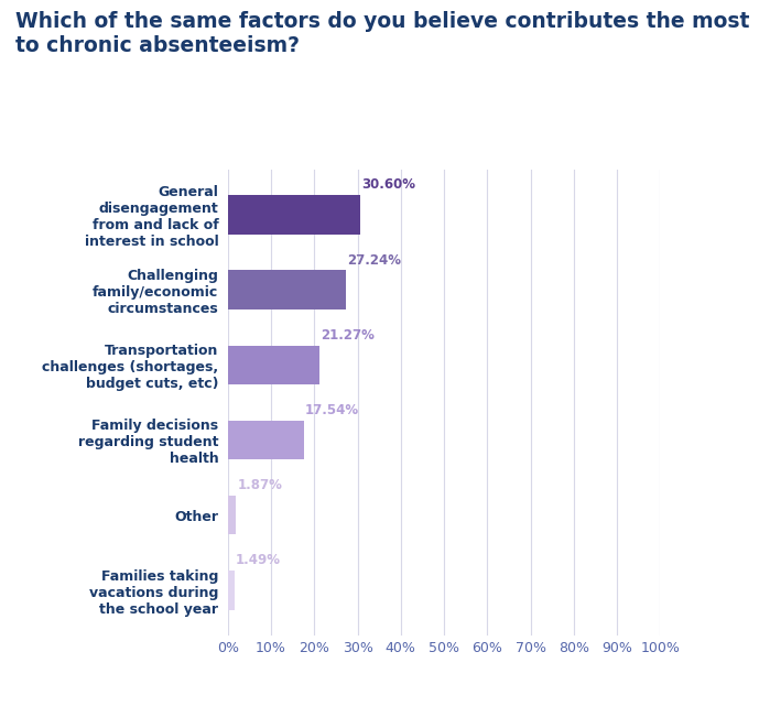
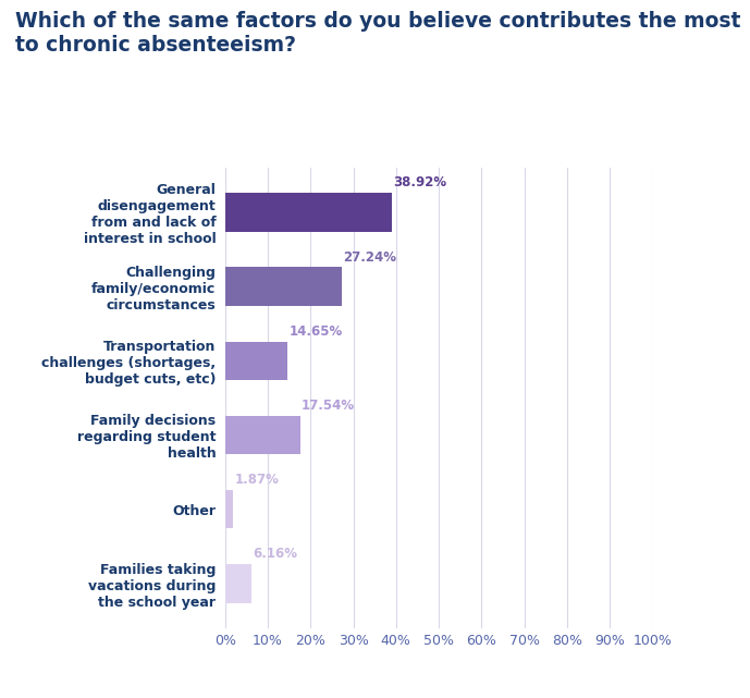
General disengagement from and lack of interest in school: 30.60% -> 38.92%
Transportation challenges (shortages, budget cuts, etc): 21.27% -> 14.65%
Families taking vacations during the school year: 1.49% -> 6.16%
